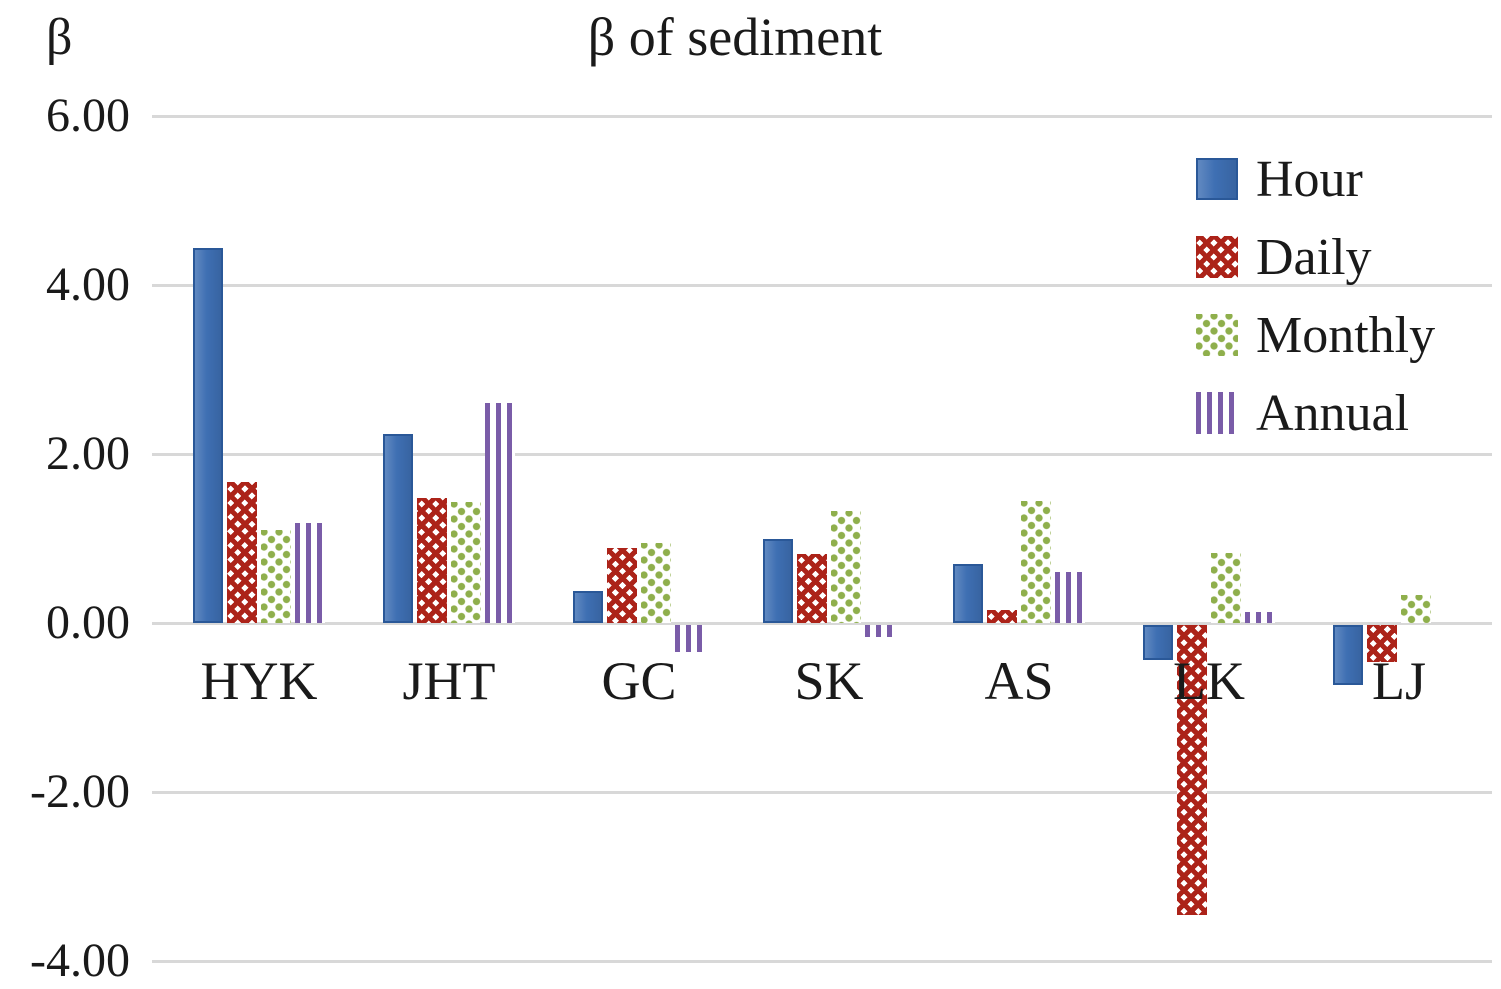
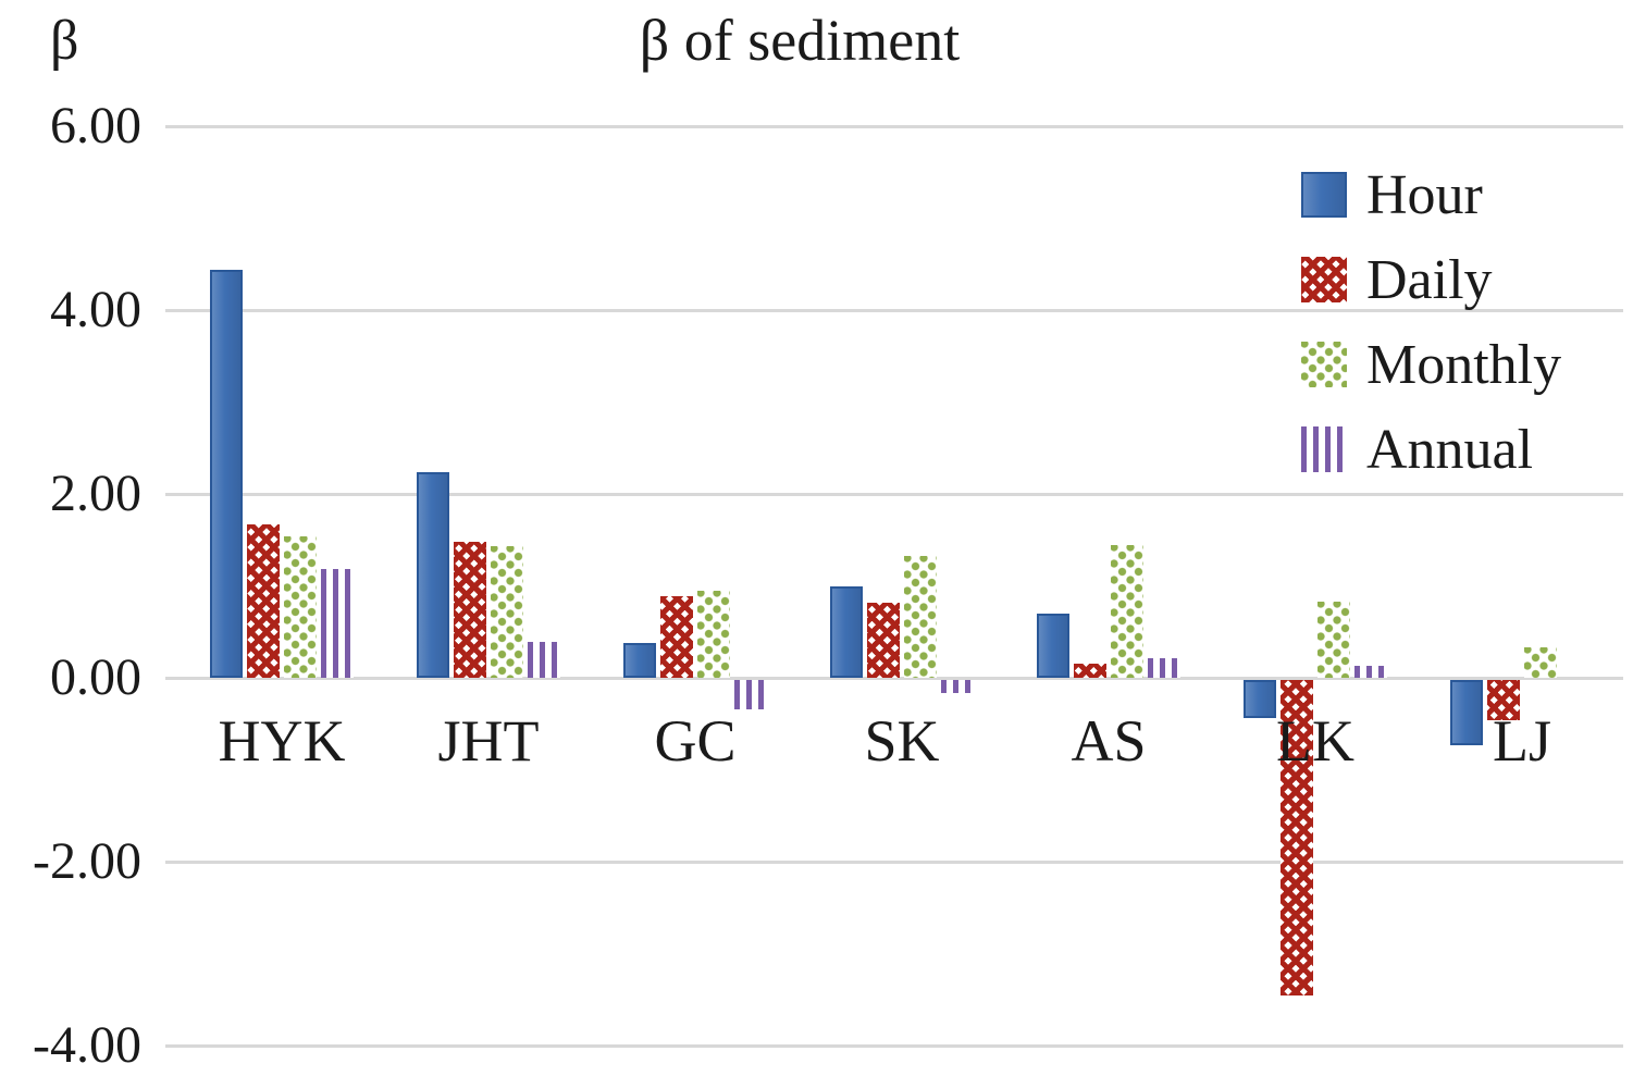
Monthly/HYK: 1.1 -> 1.5
Annual/JHT: 2.6 -> 0.4
Annual/AS: 0.6 -> 0.2
